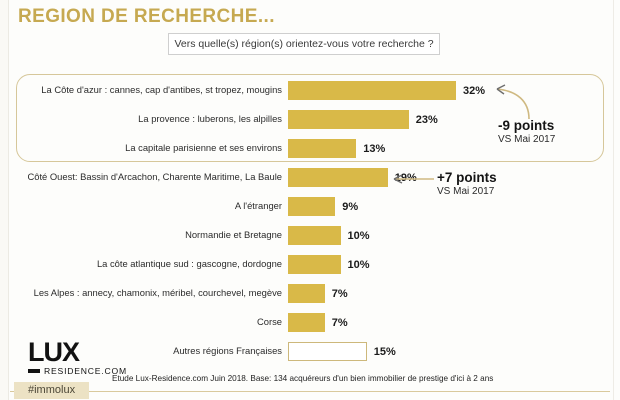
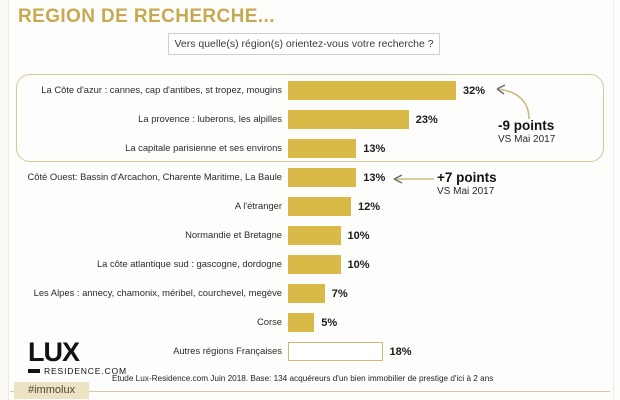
Côté Ouest: Bassin d'Arcachon, Charente Maritime, La Baule: 19% -> 13%
A l'étranger: 9% -> 12%
Corse: 7% -> 5%
Autres régions Françaises: 15% -> 18%
